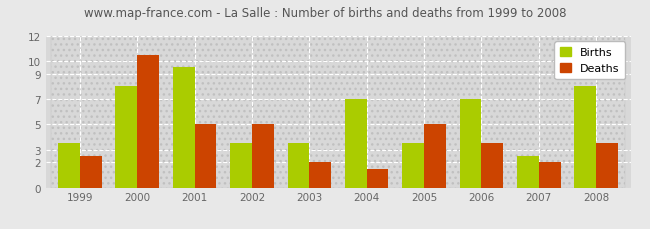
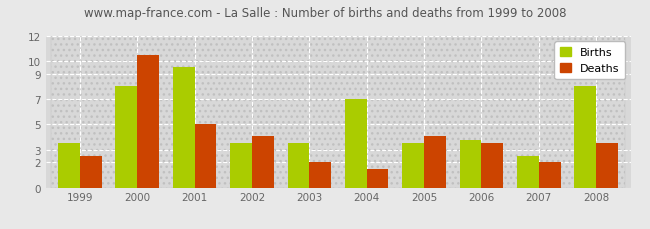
Deaths/2002: 5.0 -> 4.1
Deaths/2005: 5.0 -> 4.1
Births/2006: 7.0 -> 3.8
